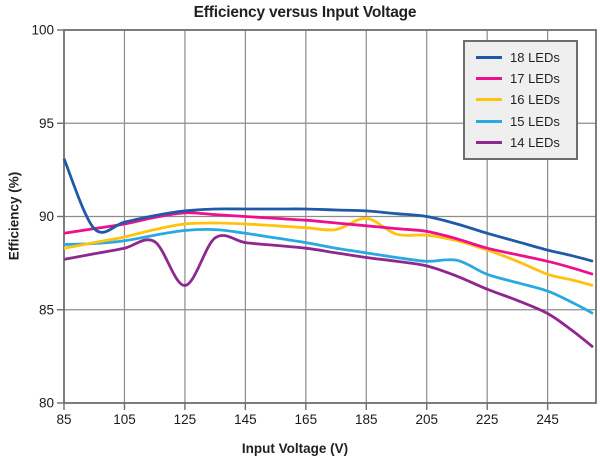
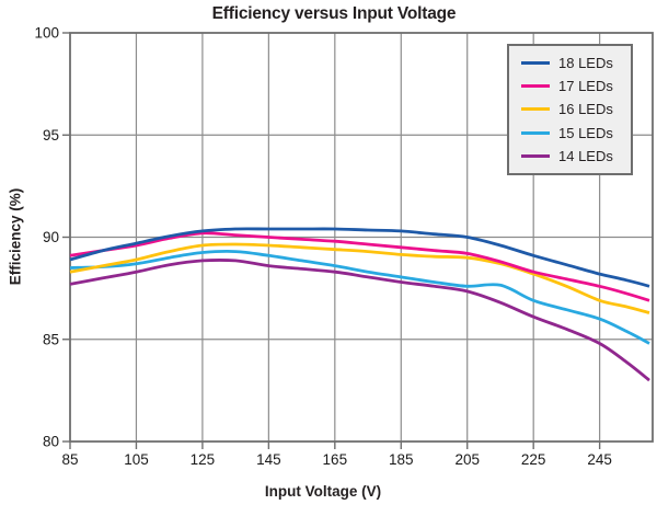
18 LEDs/85: 93.1 -> 88.9
14 LEDs/125: 86.3 -> 88.8
16 LEDs/185: 89.9 -> 89.2
